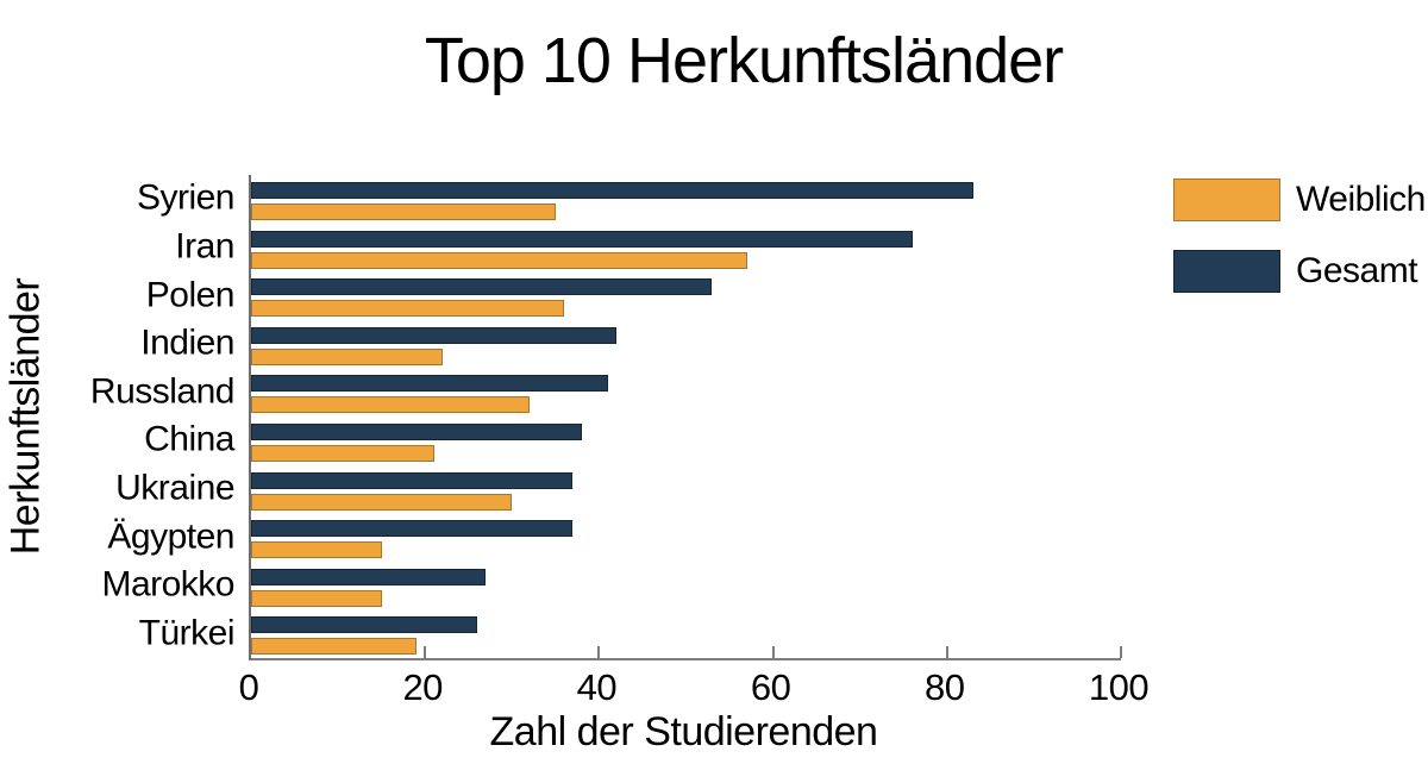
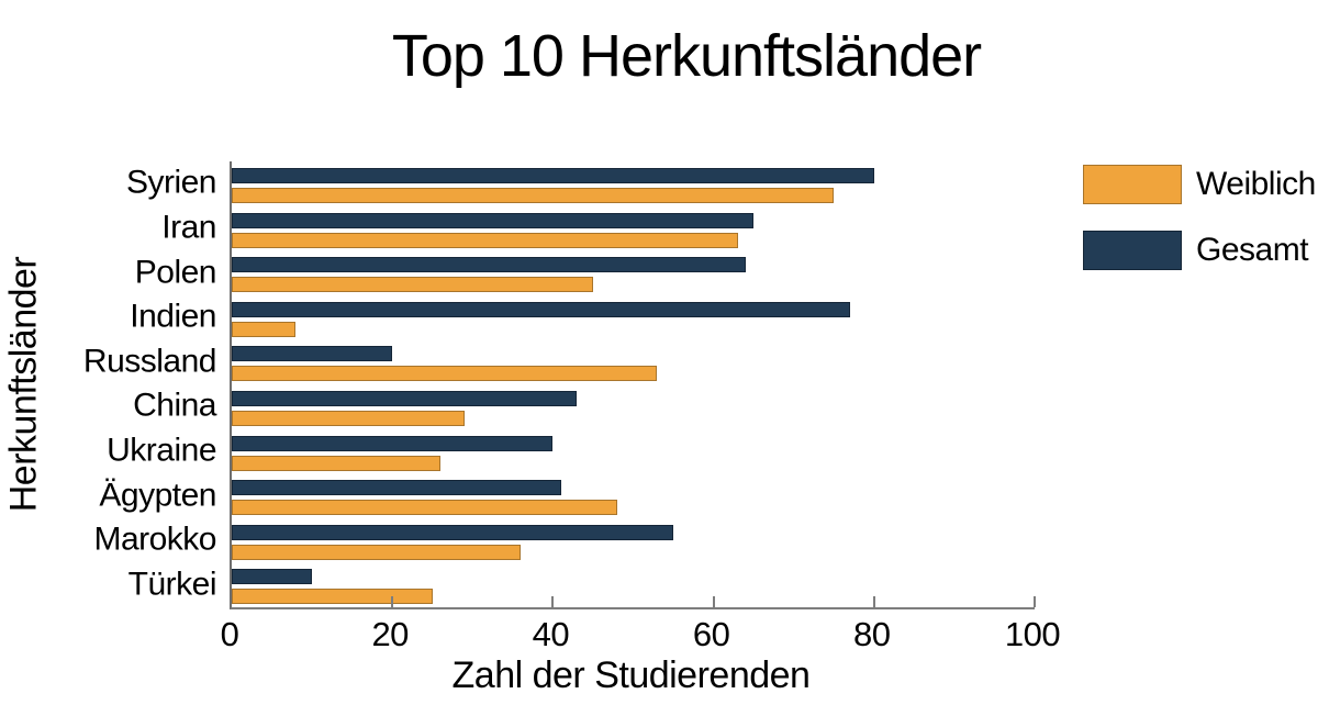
Weiblich/Syrien: 35 -> 75
Gesamt/Syrien: 83 -> 80
Weiblich/Iran: 57 -> 63
Gesamt/Iran: 76 -> 65
Weiblich/Polen: 36 -> 45
Gesamt/Polen: 53 -> 64
Weiblich/Indien: 22 -> 8
Gesamt/Indien: 42 -> 77
Weiblich/Russland: 32 -> 53
Gesamt/Russland: 41 -> 20
Weiblich/China: 21 -> 29
Gesamt/China: 38 -> 43
Weiblich/Ukraine: 30 -> 26
Gesamt/Ukraine: 37 -> 40
Weiblich/Ägypten: 15 -> 48
Gesamt/Ägypten: 37 -> 41
Weiblich/Marokko: 15 -> 36
Gesamt/Marokko: 27 -> 55
Weiblich/Türkei: 19 -> 25
Gesamt/Türkei: 26 -> 10
